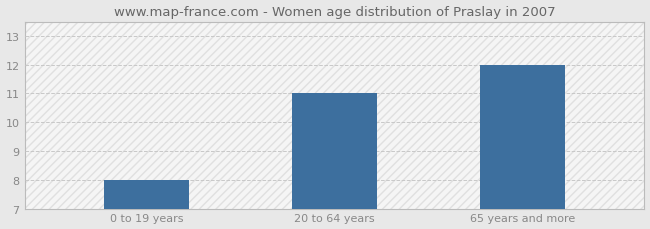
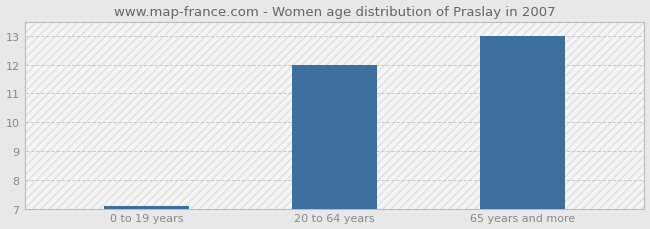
0 to 19 years: 8.0 -> 7.1
20 to 64 years: 11.0 -> 12.0
65 years and more: 12.0 -> 13.0
